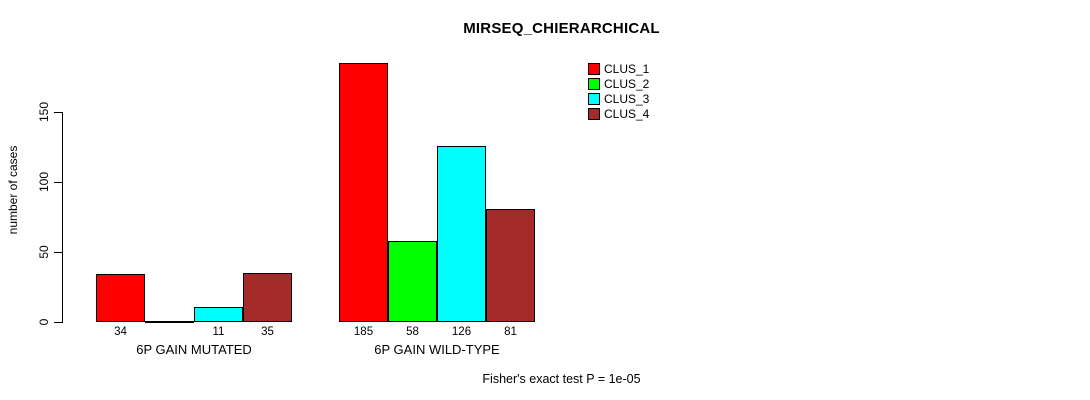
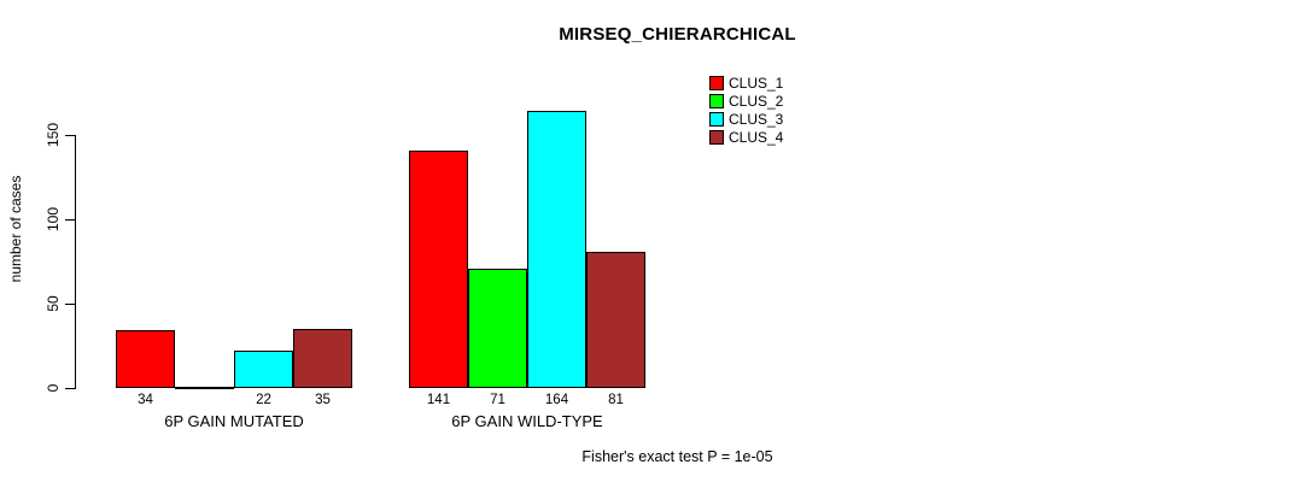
CLUS_3/6P GAIN MUTATED: 11 -> 22
CLUS_1/6P GAIN WILD-TYPE: 185 -> 141
CLUS_2/6P GAIN WILD-TYPE: 58 -> 71
CLUS_3/6P GAIN WILD-TYPE: 126 -> 164
